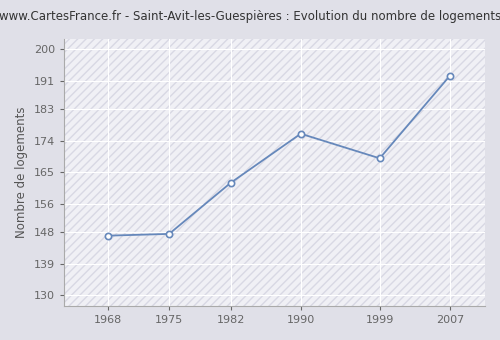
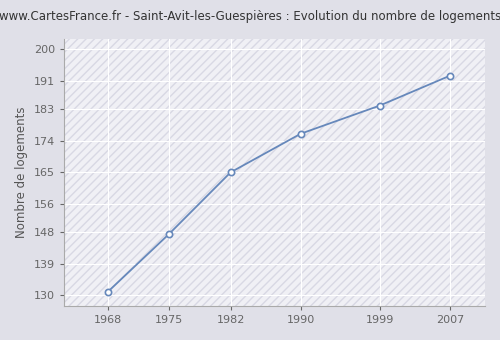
1968: 147.0 -> 131.0
1982: 162.0 -> 165.0
1999: 169.0 -> 184.0
